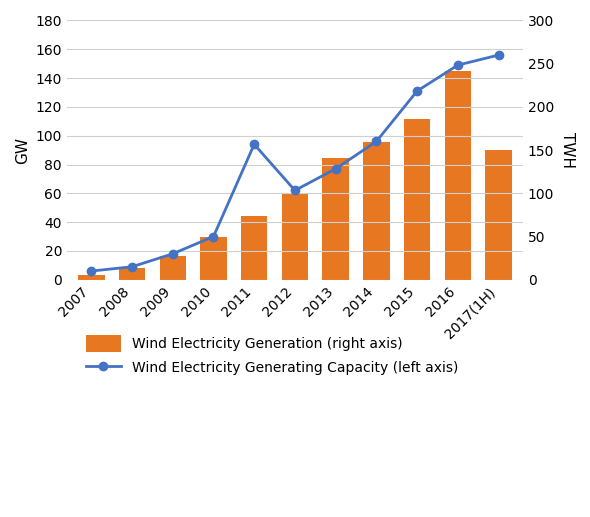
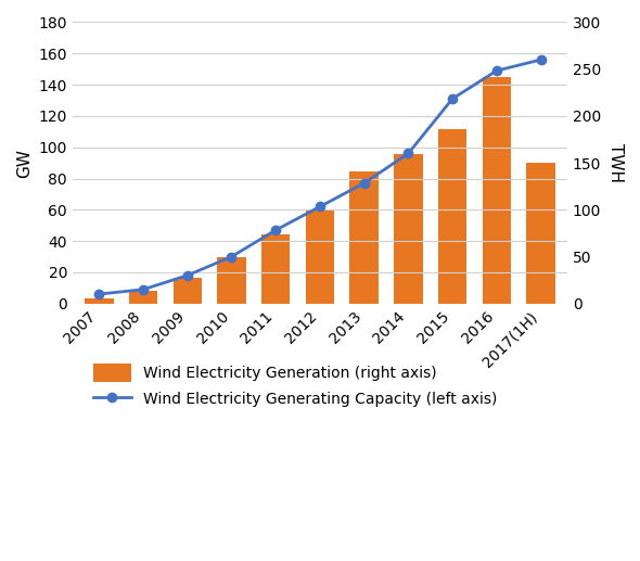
Wind Electricity Generating Capacity (left axis)/2011: 94 -> 47
